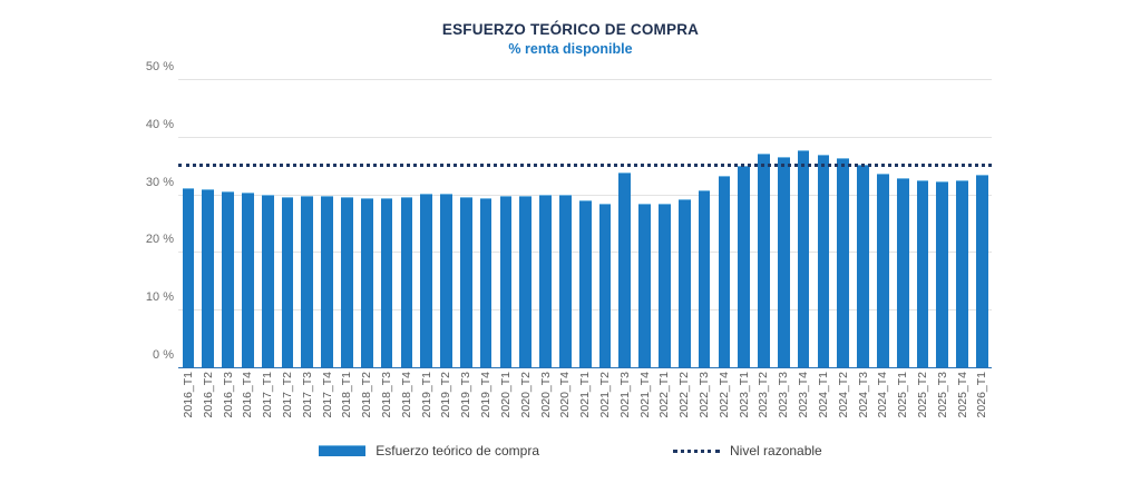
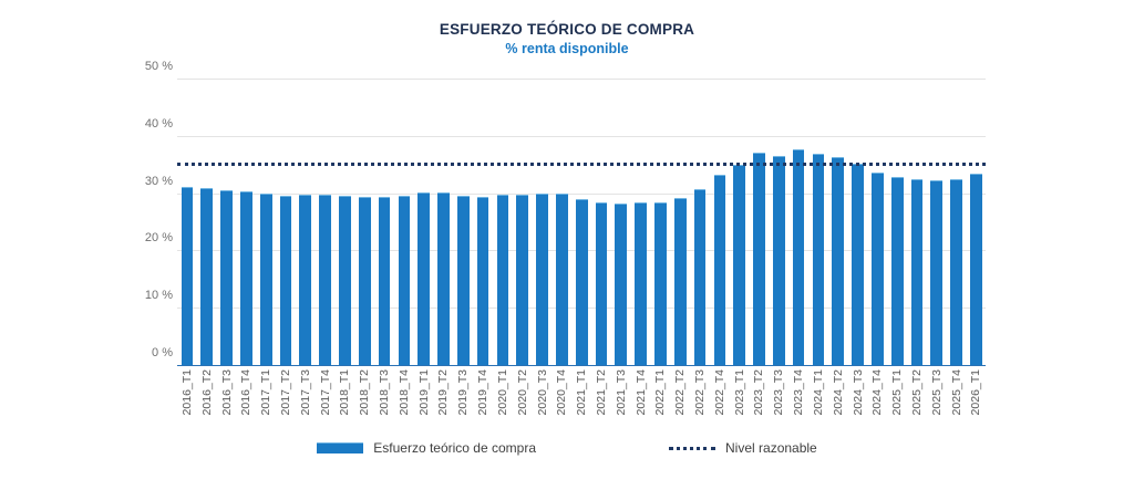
2021_T3: 34% -> 28%
